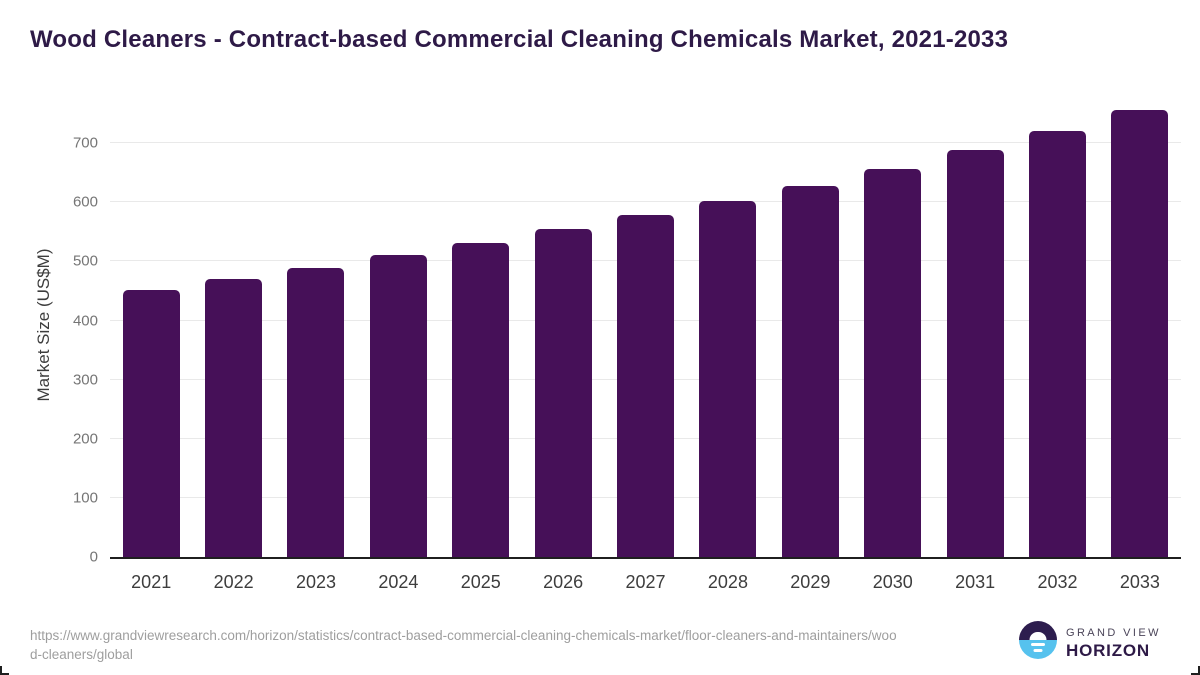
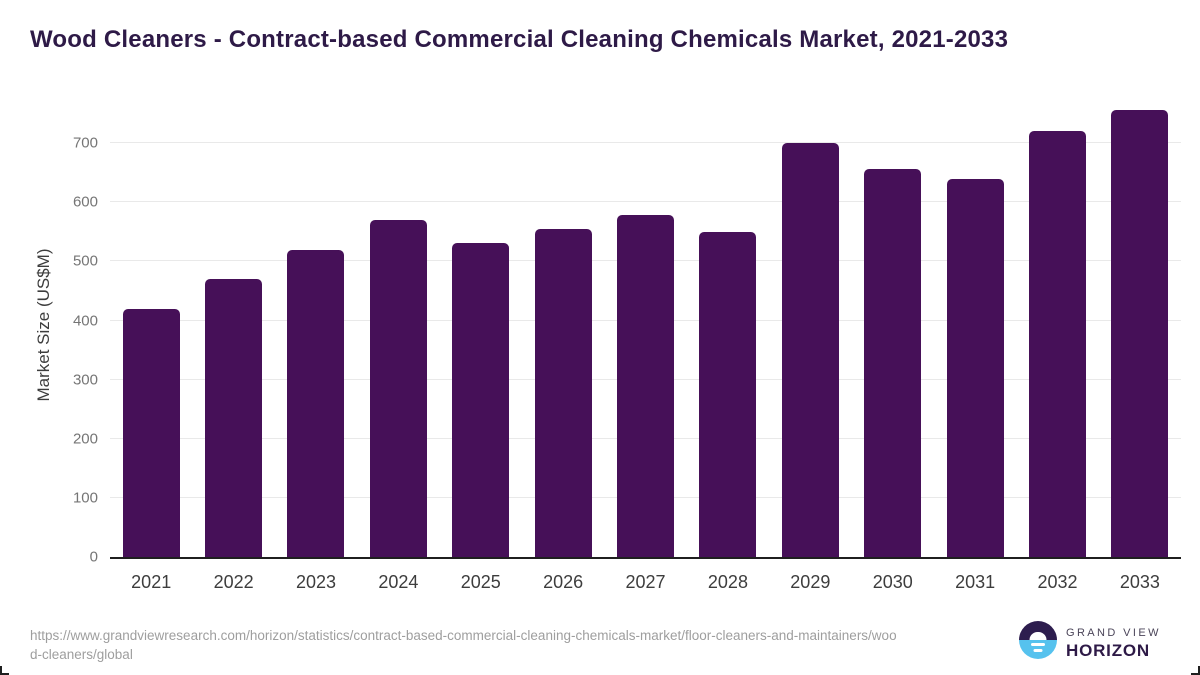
2021: 450 -> 420
2023: 490 -> 520
2024: 510 -> 570
2028: 600 -> 550
2029: 630 -> 700
2031: 690 -> 640
